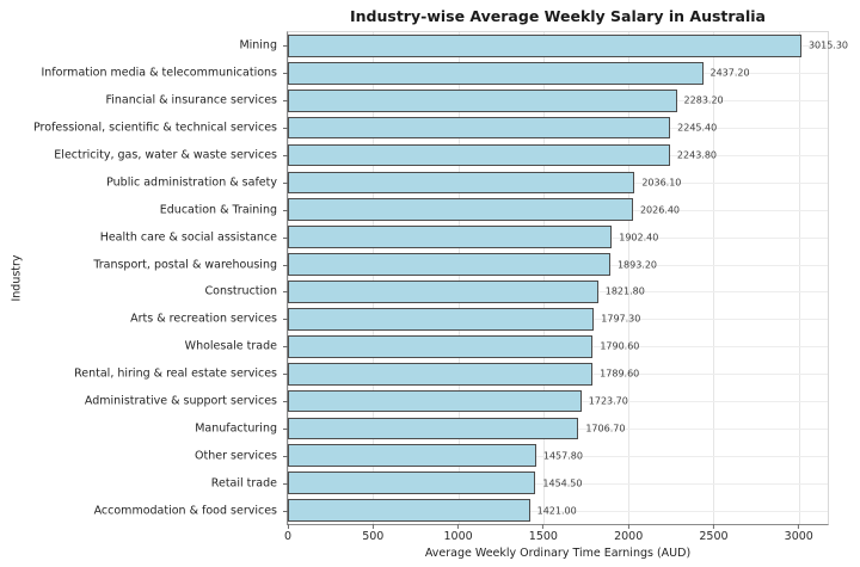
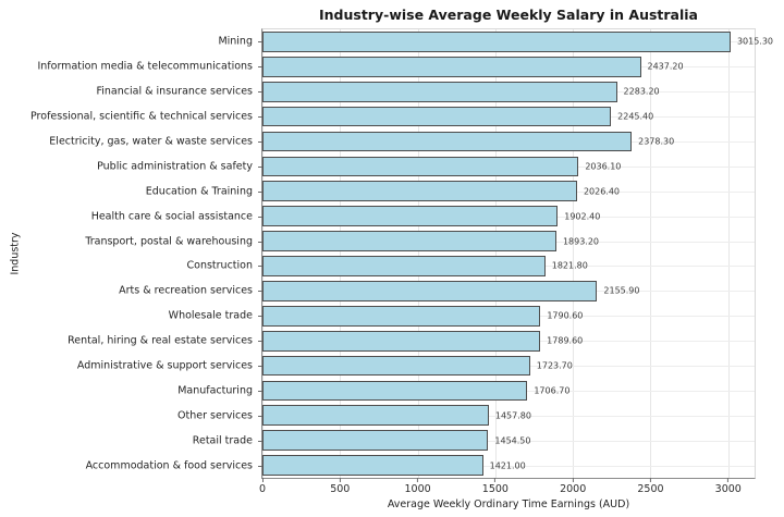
Electricity, gas, water & waste services: 2243.80 -> 2378.30
Arts & recreation services: 1797.30 -> 2155.90
